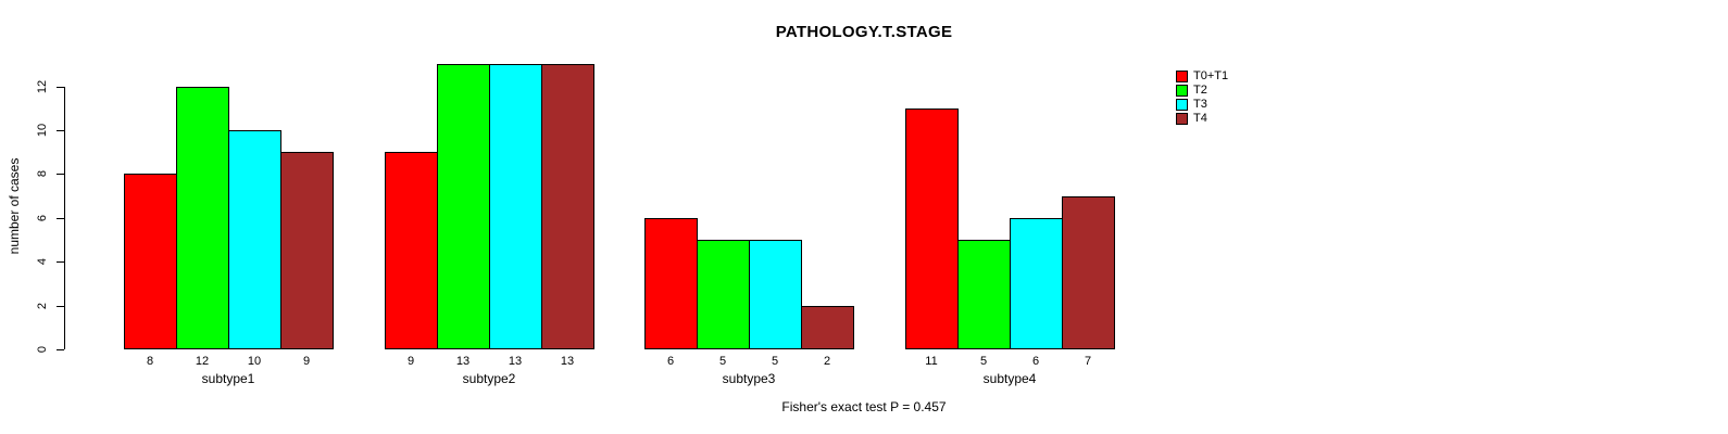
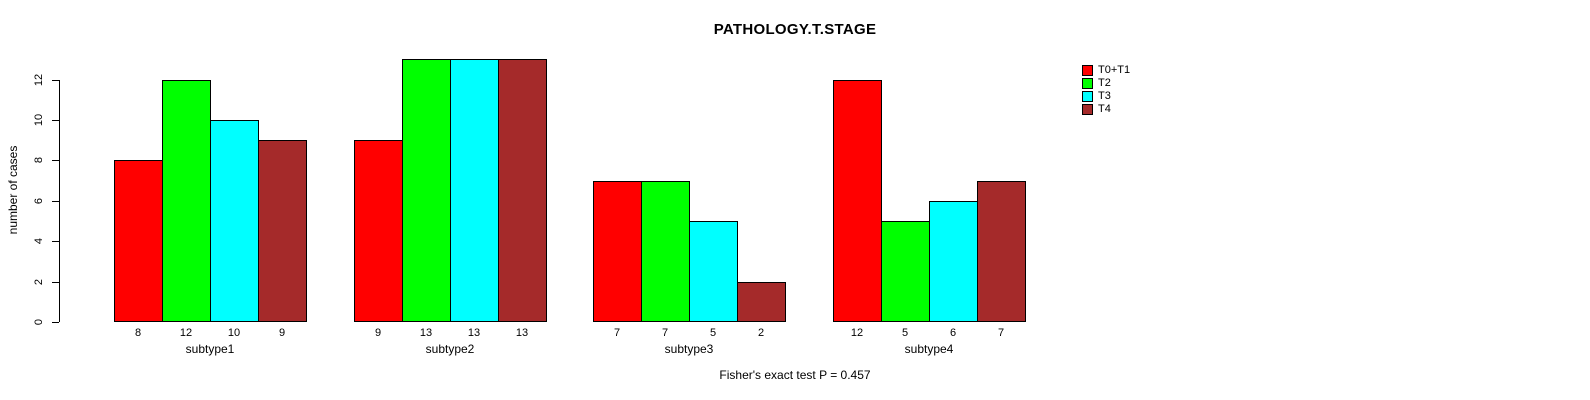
T0+T1/subtype3: 6 -> 7
T2/subtype3: 5 -> 7
T0+T1/subtype4: 11 -> 12
